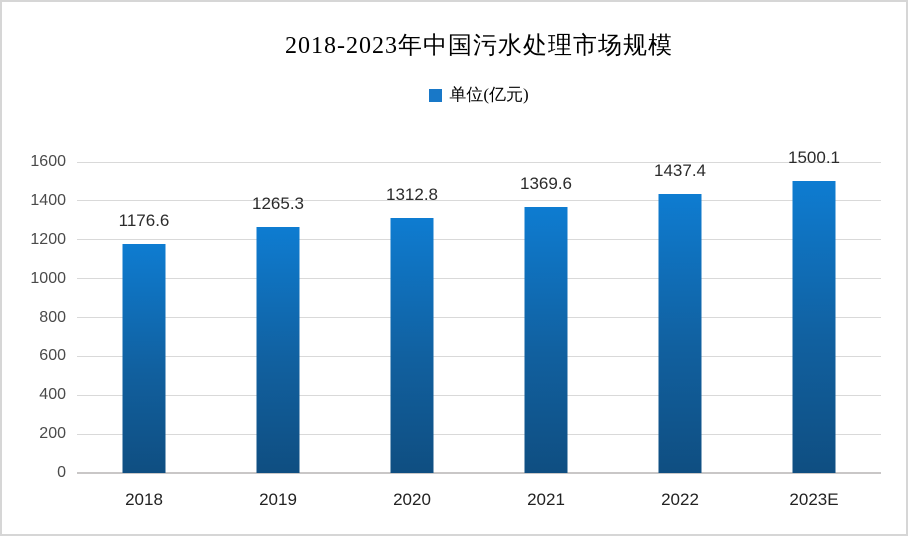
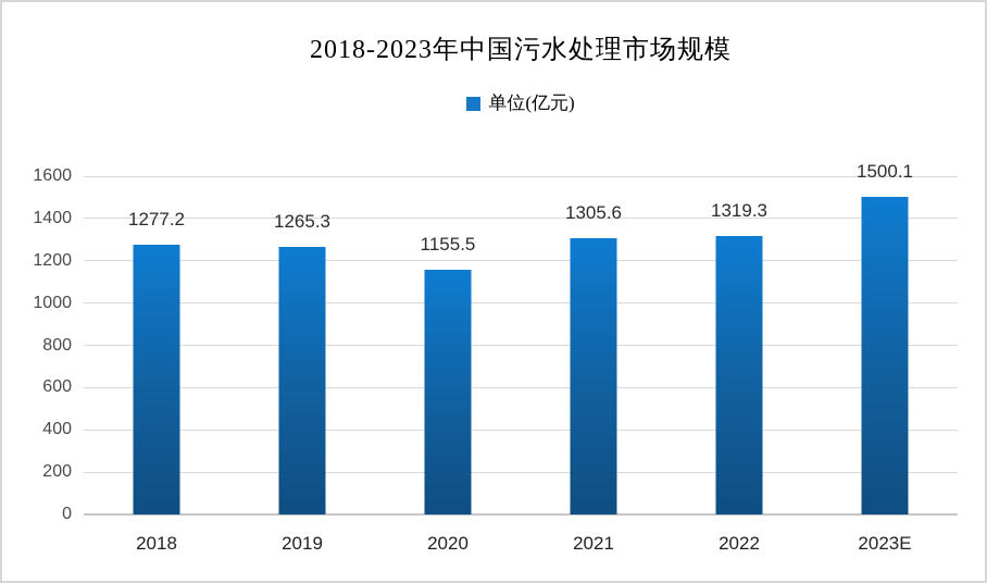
2018: 1176.6 -> 1277.2
2020: 1312.8 -> 1155.5
2021: 1369.6 -> 1305.6
2022: 1437.4 -> 1319.3
